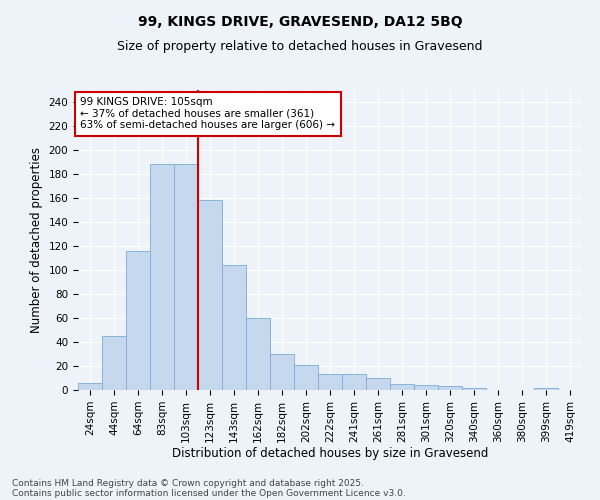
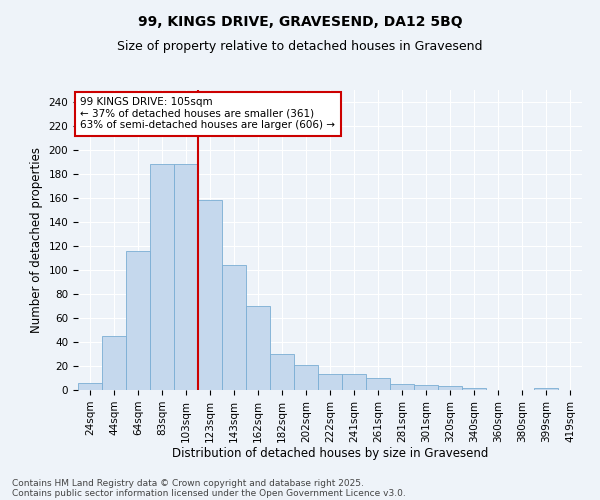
162sqm: 60 -> 70
